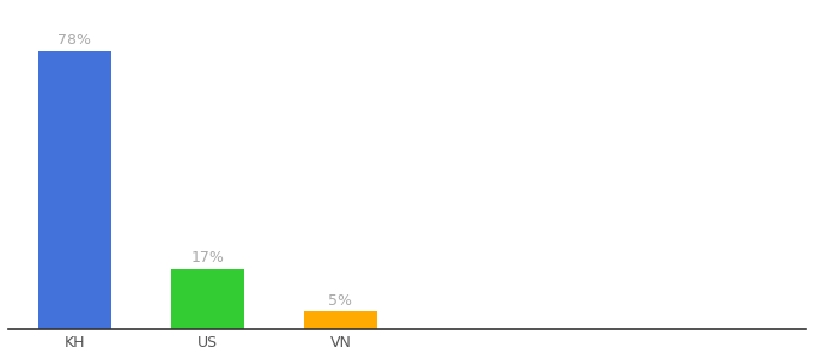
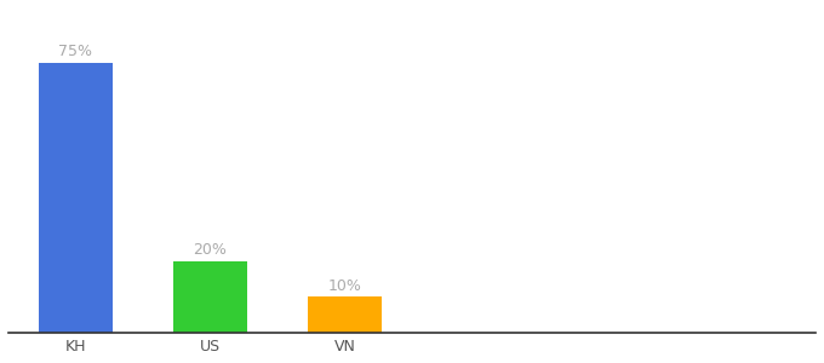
KH: 78% -> 75%
US: 17% -> 20%
VN: 5% -> 10%
